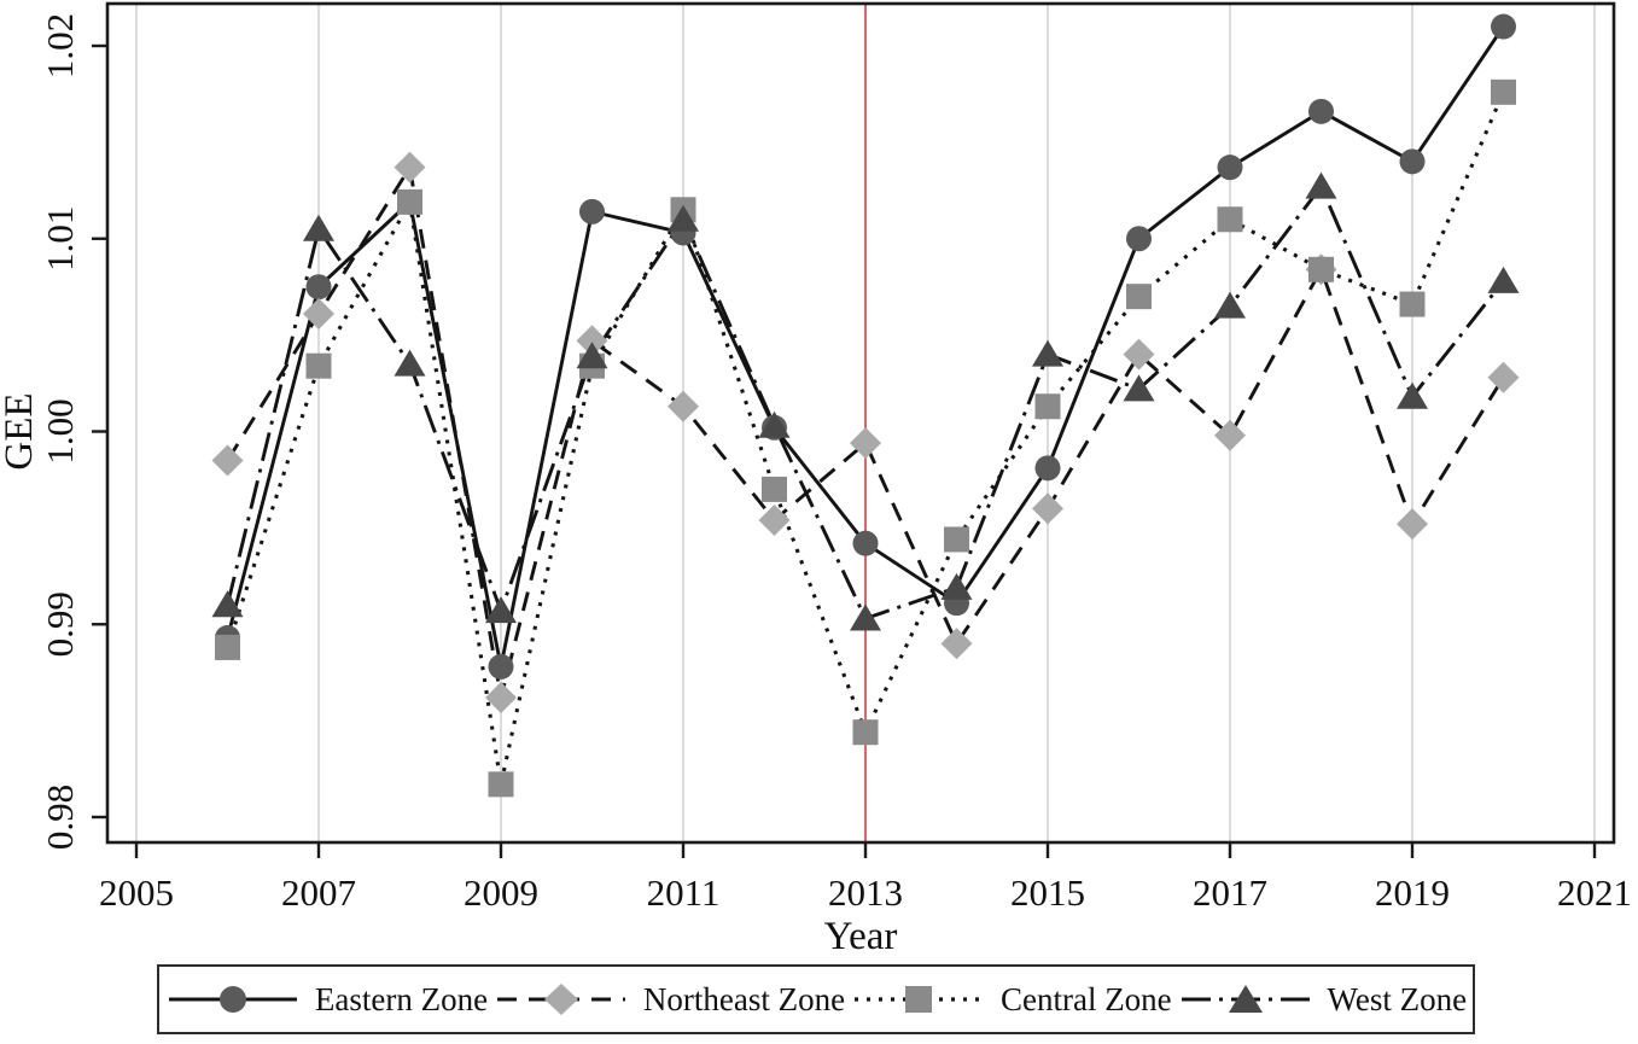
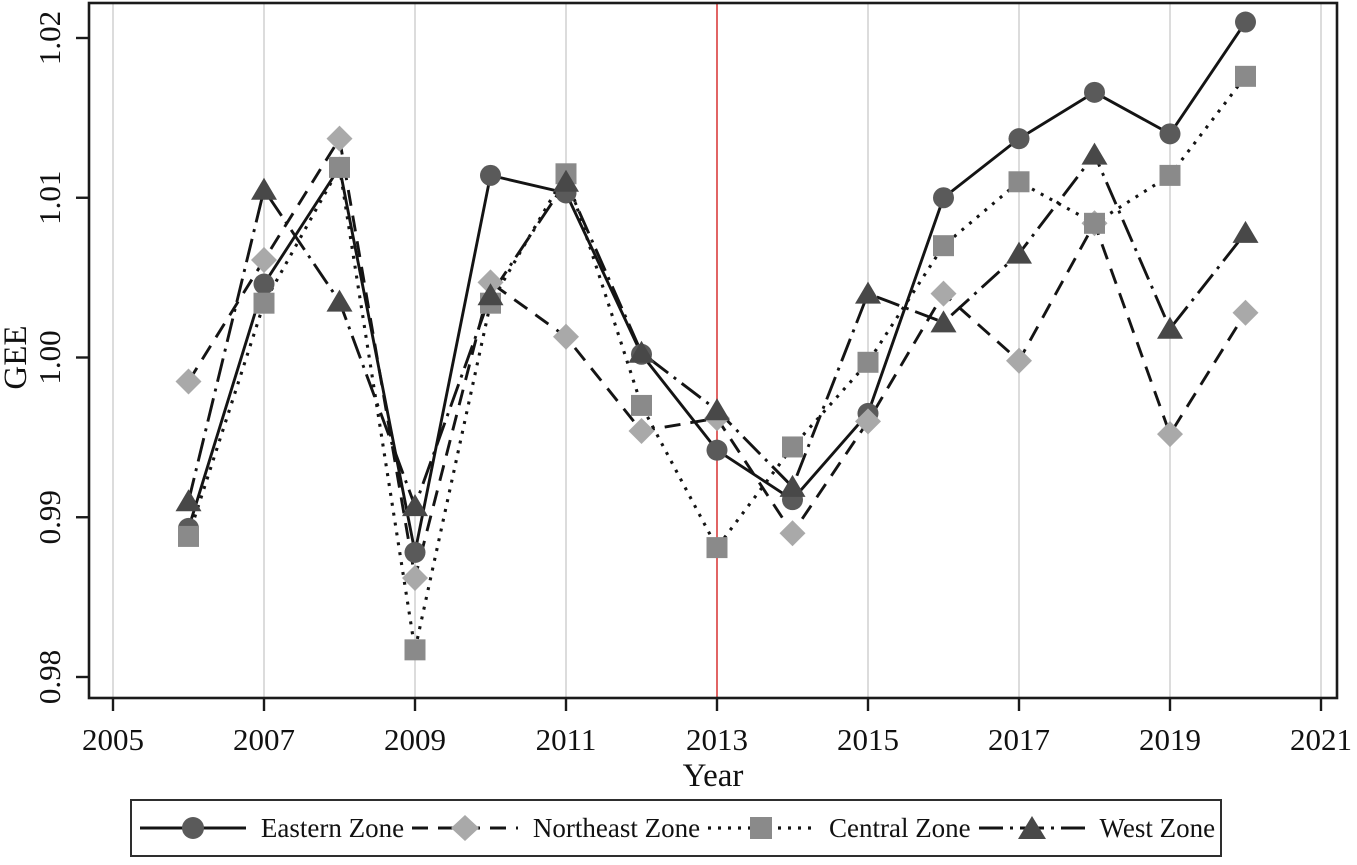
Eastern Zone/2007: 1.0075 -> 1.0046
Northeast Zone/2013: 0.9994 -> 0.9962
Central Zone/2013: 0.9844 -> 0.9881
West Zone/2013: 0.9903 -> 0.9967
Eastern Zone/2015: 0.9981 -> 0.9965
Central Zone/2015: 1.0013 -> 0.9997
Central Zone/2019: 1.0066 -> 1.0114
